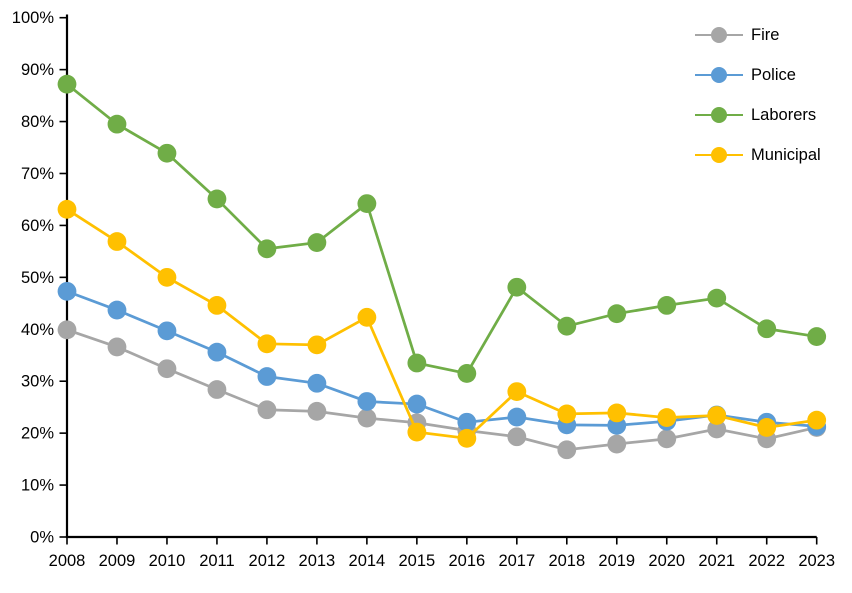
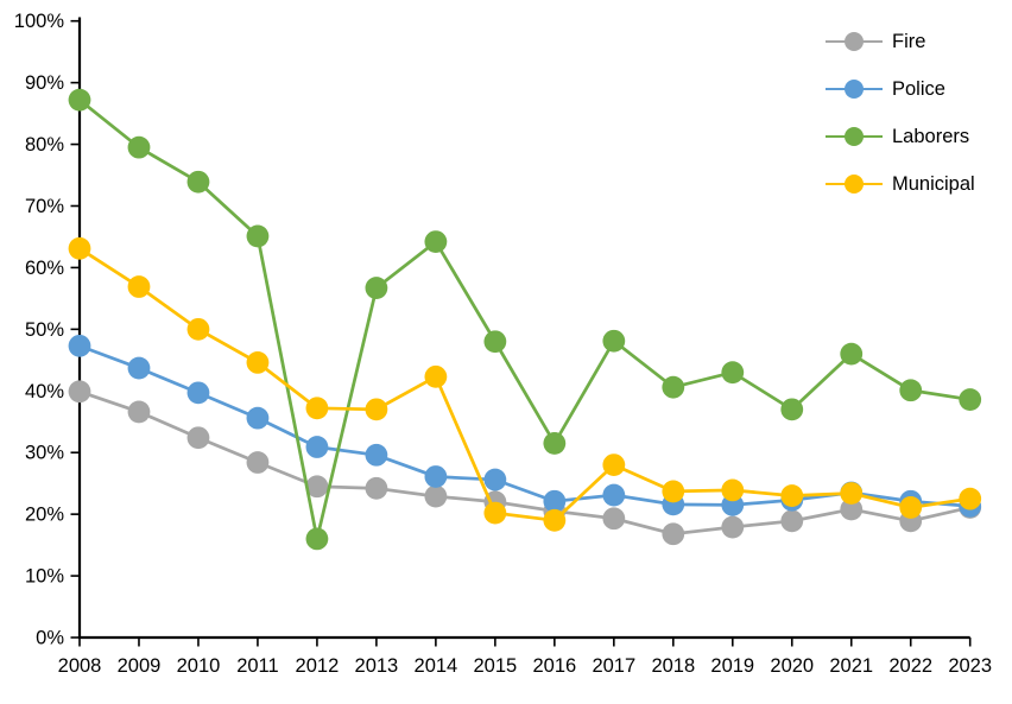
Laborers/2012: 56% -> 16%
Laborers/2015: 34% -> 48%
Laborers/2020: 45% -> 37%
